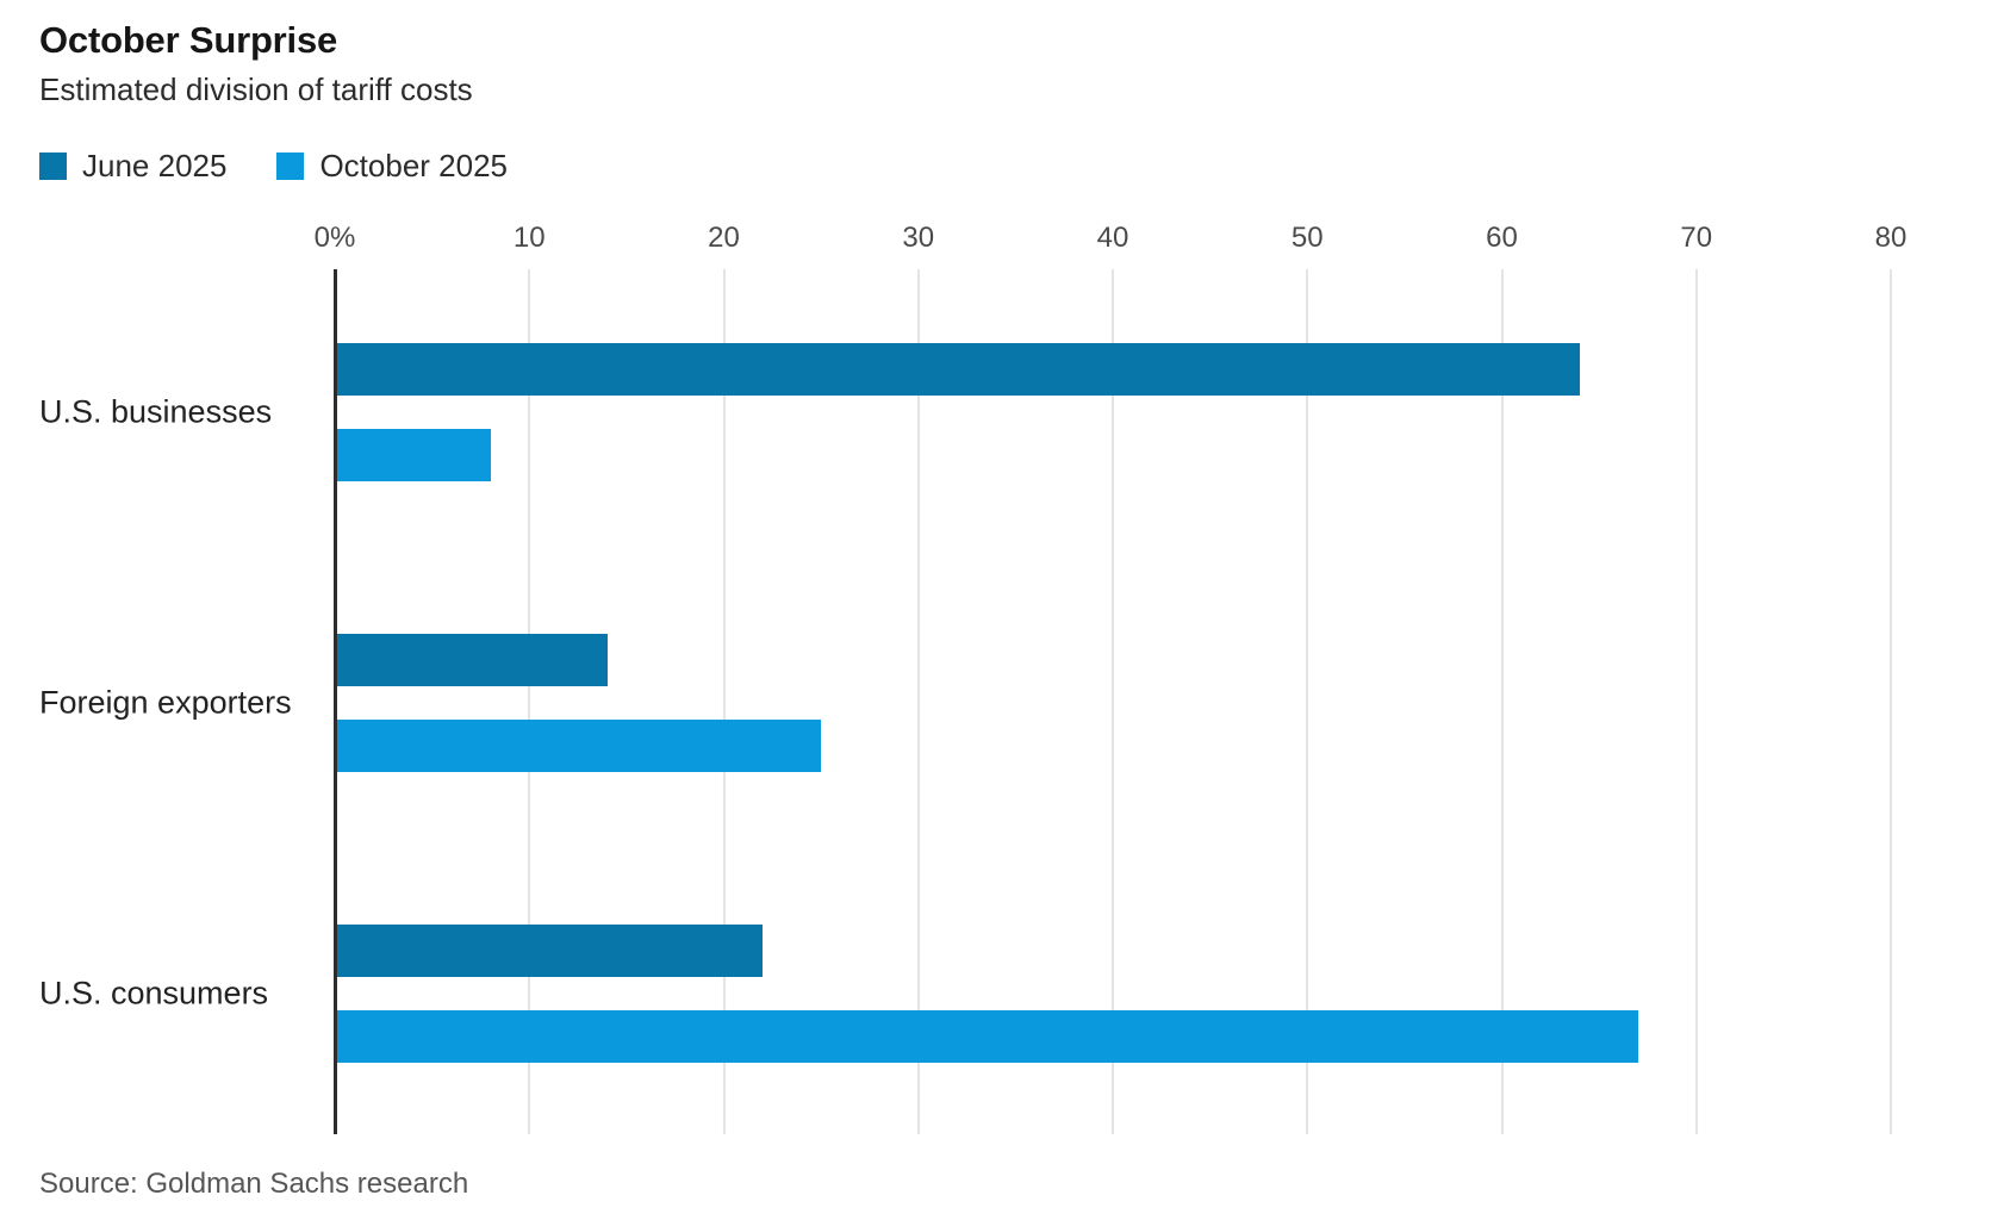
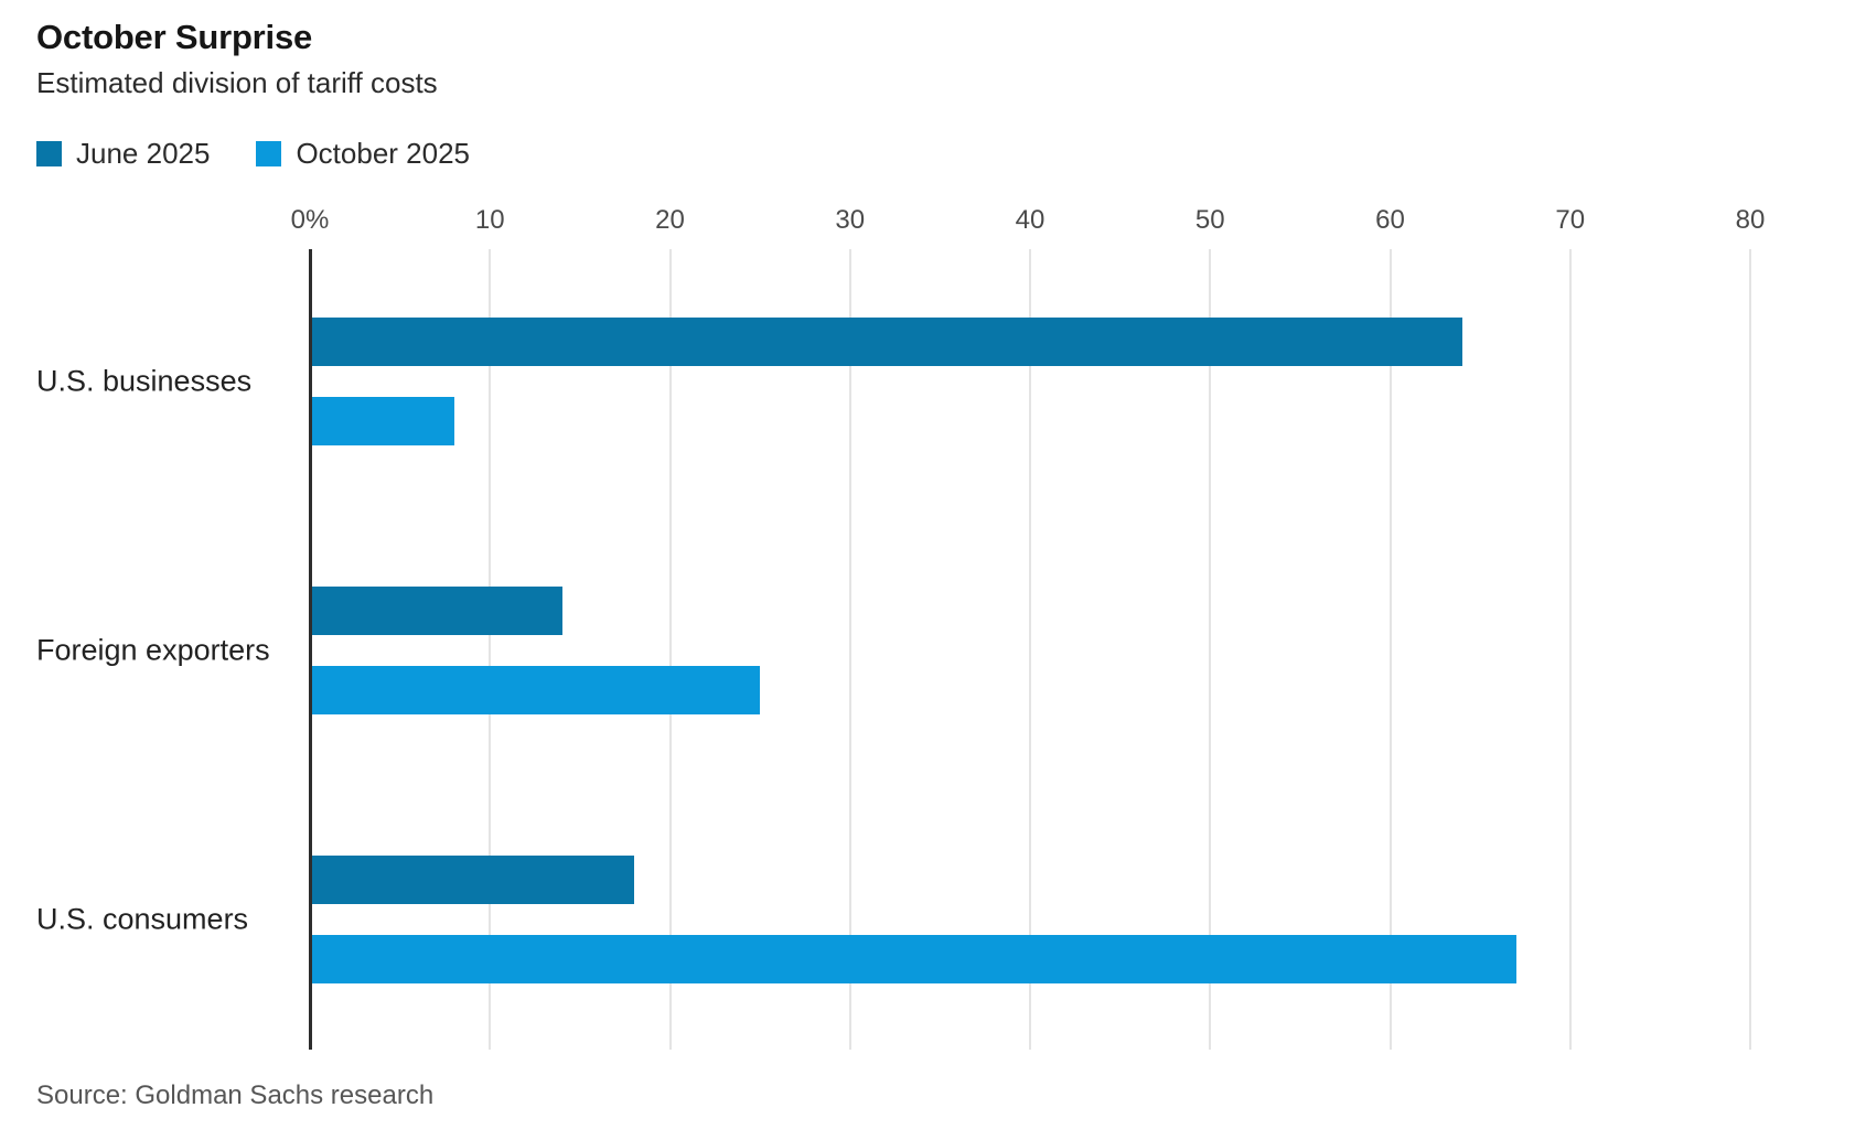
June 2025/U.S. consumers: 22 -> 18
